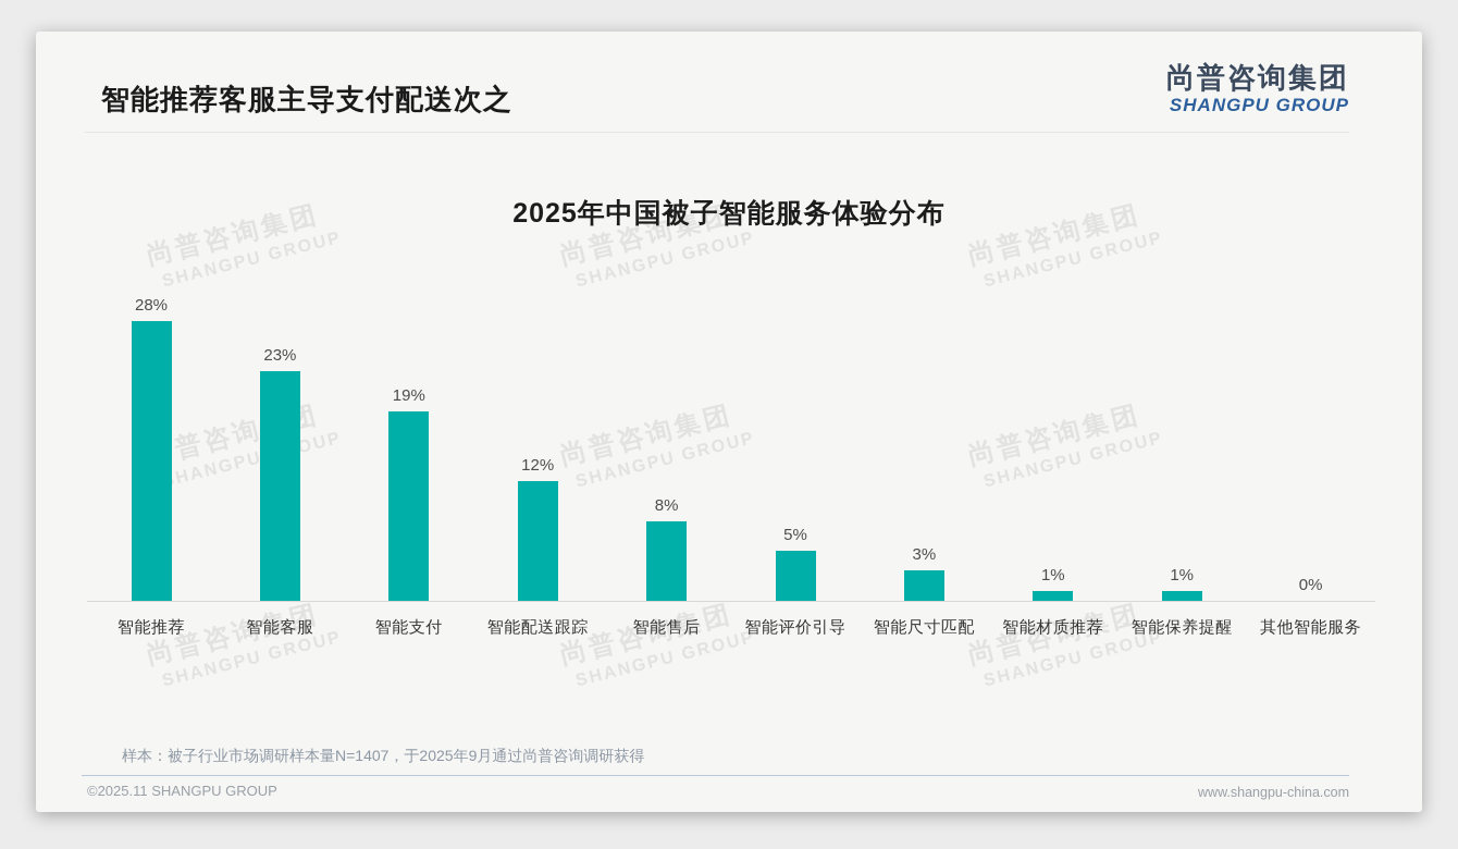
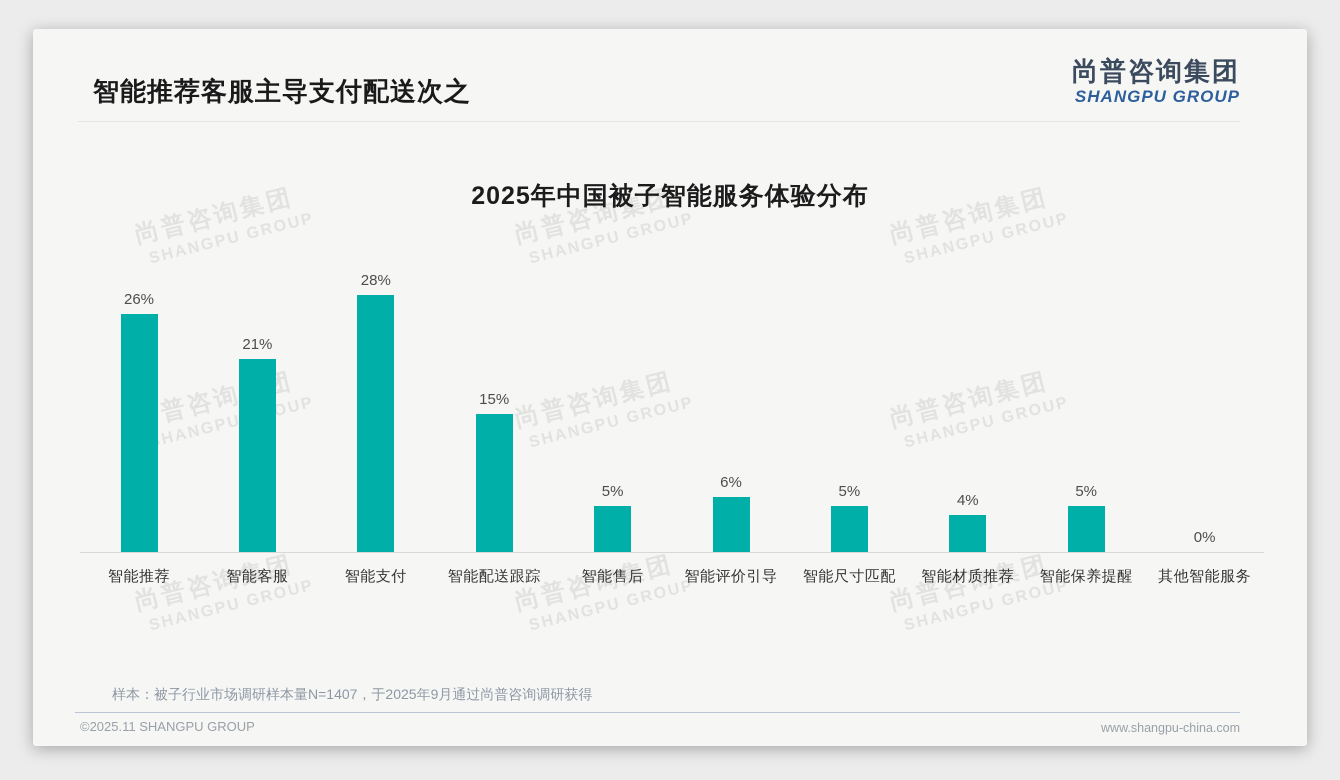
智能推荐: 28% -> 26%
智能客服: 23% -> 21%
智能支付: 19% -> 28%
智能配送跟踪: 12% -> 15%
智能售后: 8% -> 5%
智能评价引导: 5% -> 6%
智能尺寸匹配: 3% -> 5%
智能材质推荐: 1% -> 4%
智能保养提醒: 1% -> 5%
